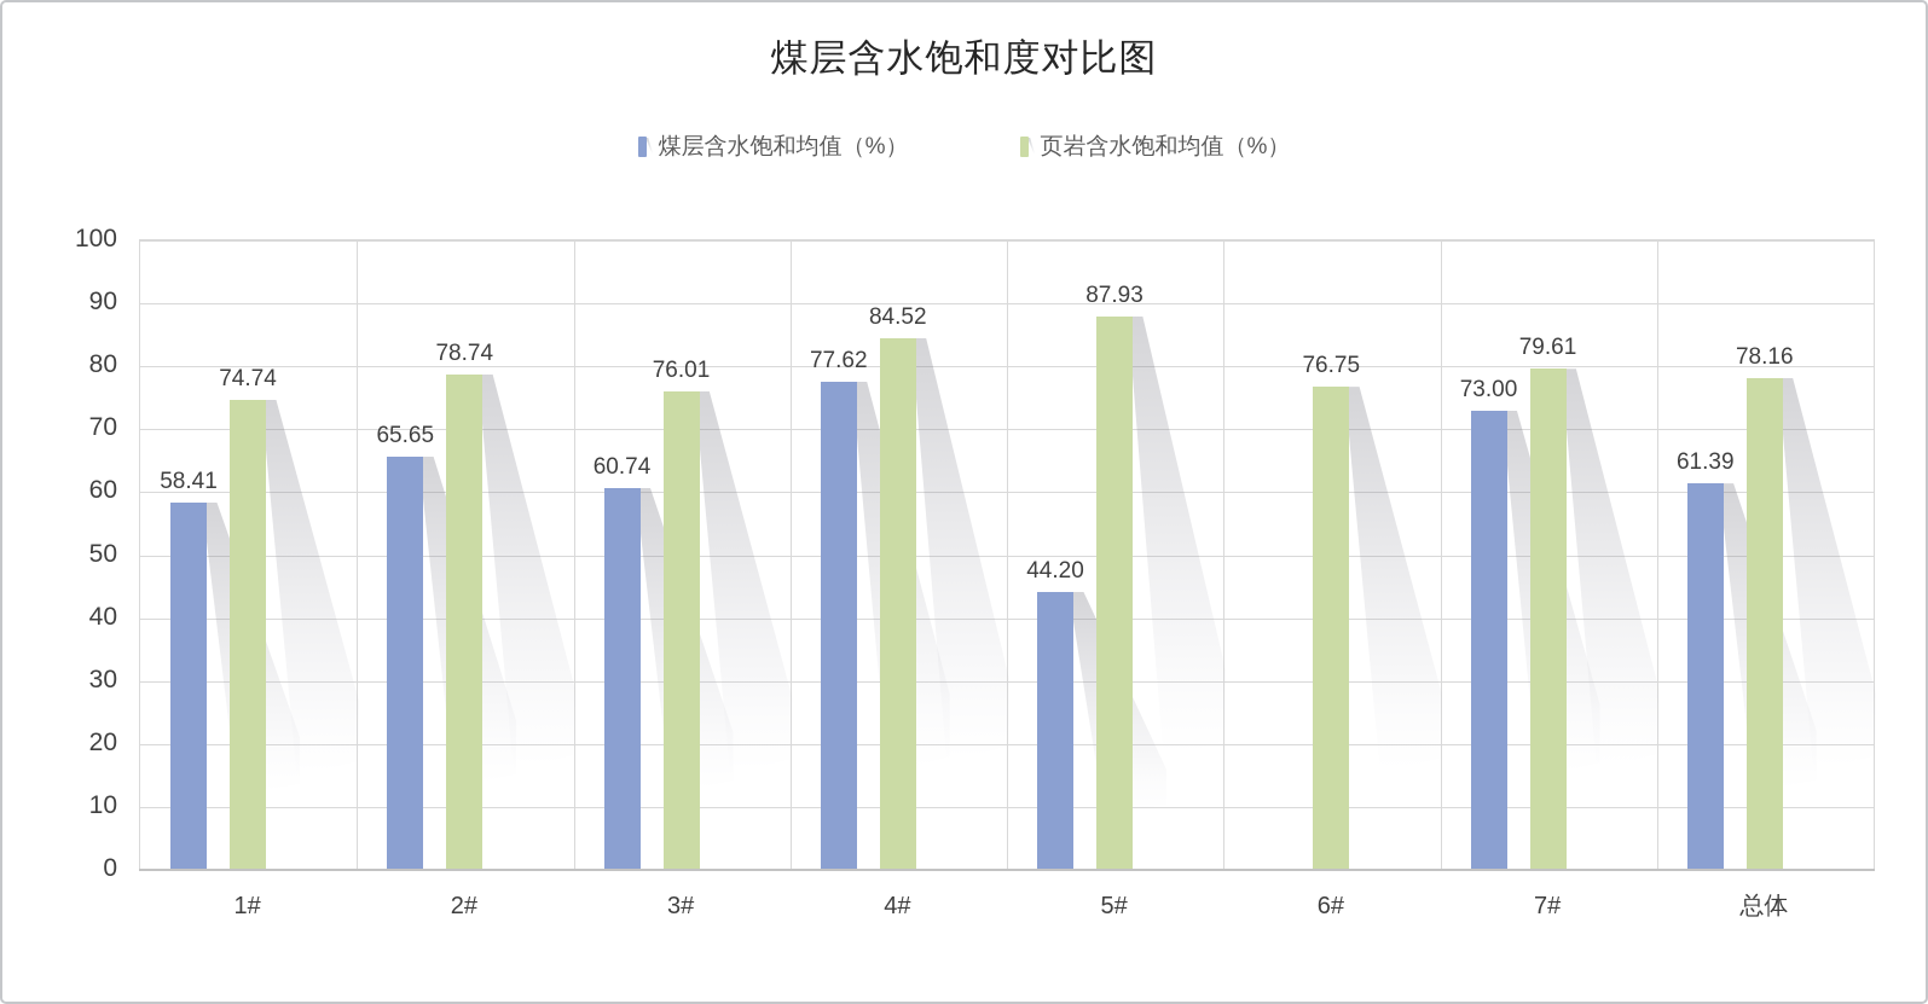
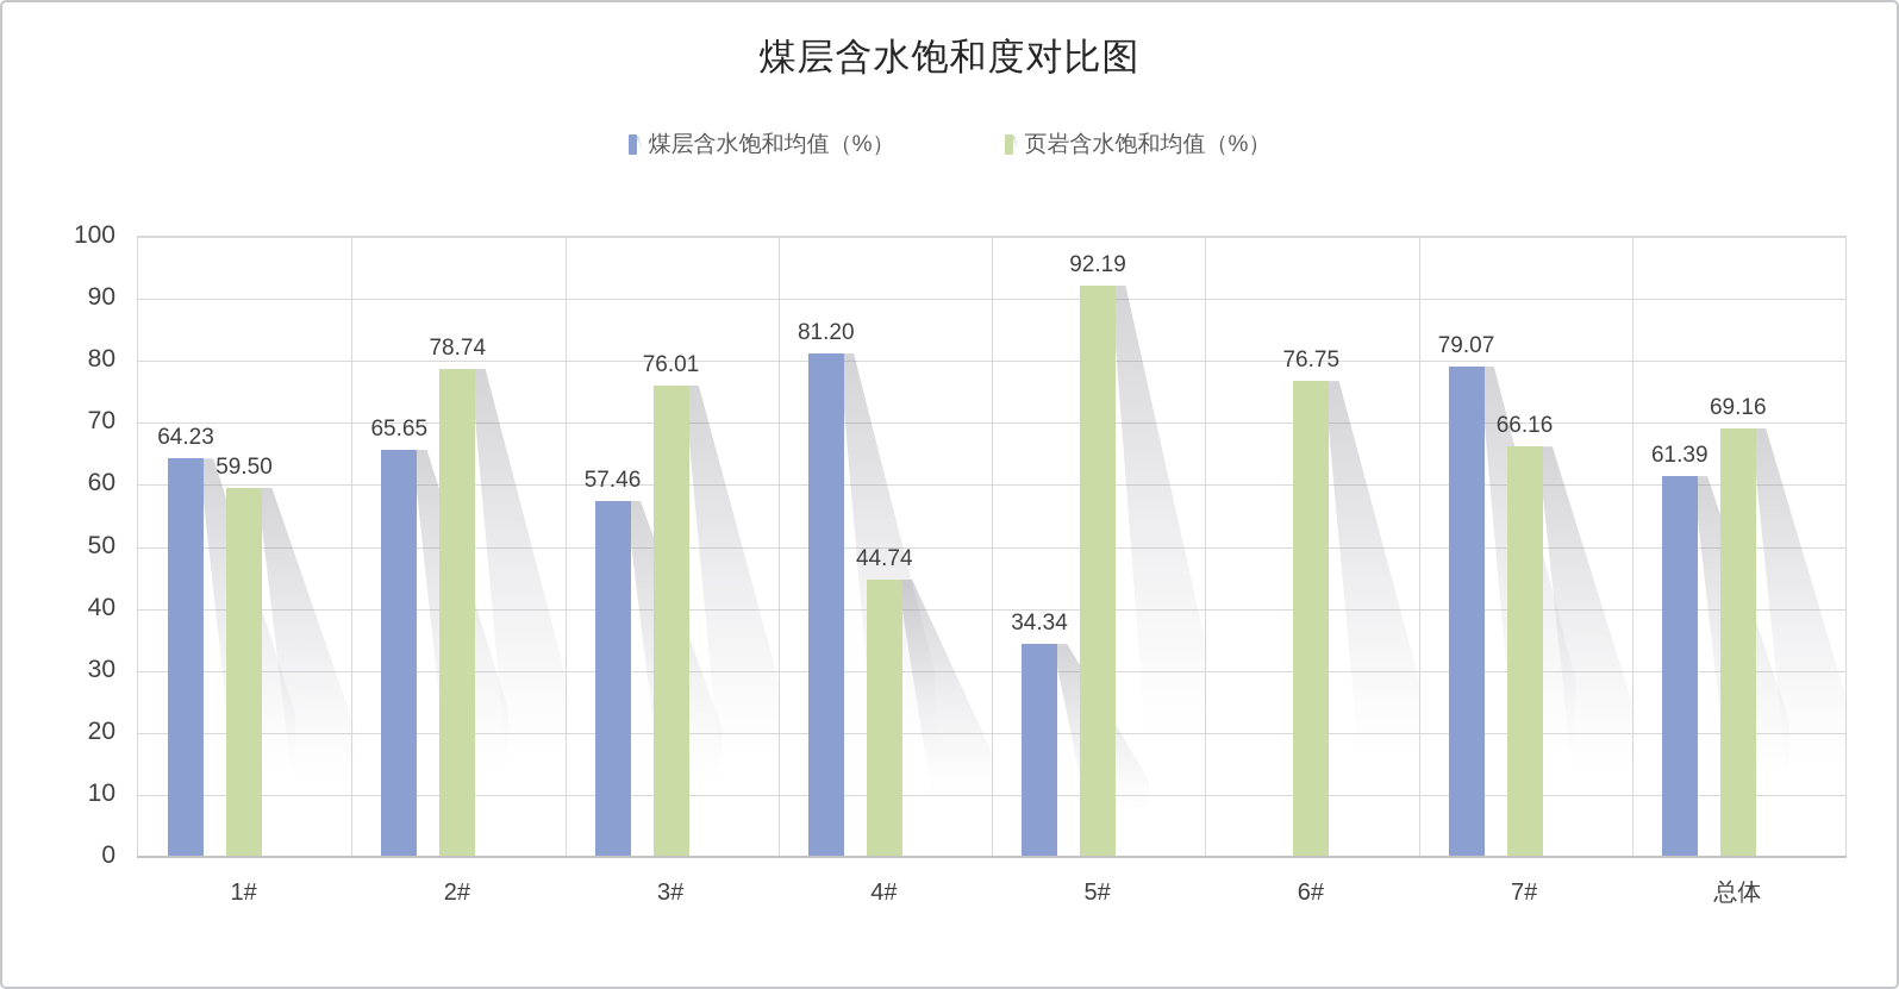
煤层含水饱和均值（%）/1#: 58.41 -> 64.23
页岩含水饱和均值（%）/1#: 74.74 -> 59.50
煤层含水饱和均值（%）/3#: 60.74 -> 57.46
煤层含水饱和均值（%）/4#: 77.62 -> 81.20
页岩含水饱和均值（%）/4#: 84.52 -> 44.74
煤层含水饱和均值（%）/5#: 44.20 -> 34.34
页岩含水饱和均值（%）/5#: 87.93 -> 92.19
煤层含水饱和均值（%）/7#: 73.00 -> 79.07
页岩含水饱和均值（%）/7#: 79.61 -> 66.16
页岩含水饱和均值（%）/总体: 78.16 -> 69.16
